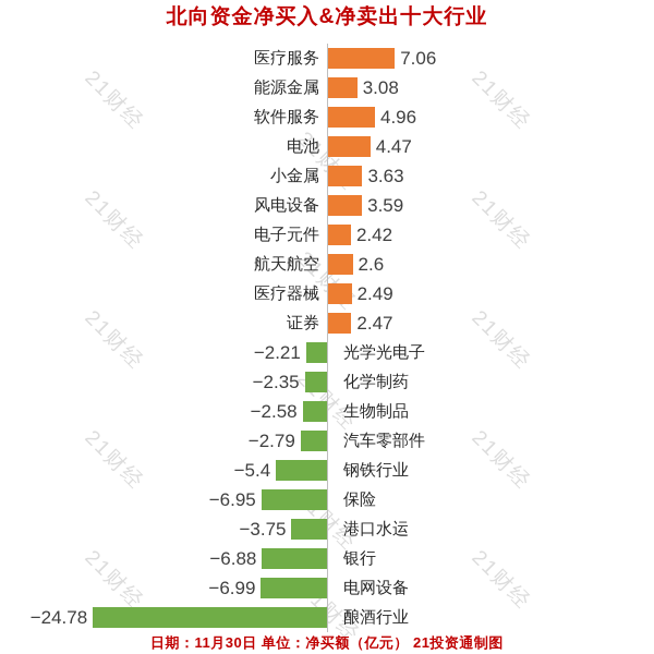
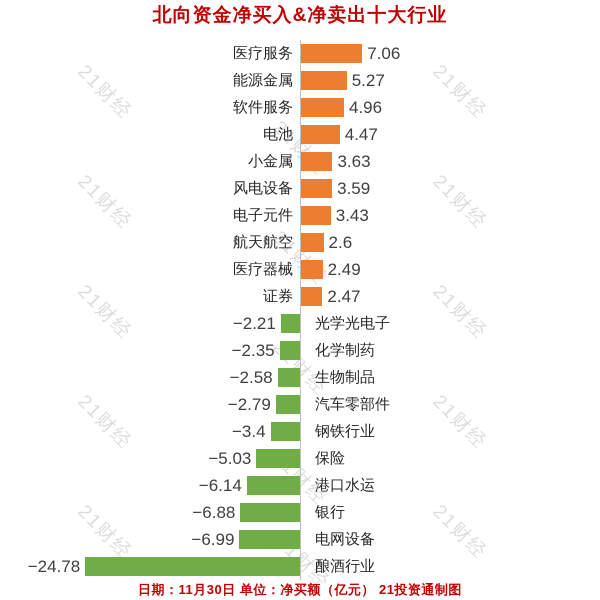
能源金属: 3.08 -> 5.27
电子元件: 2.42 -> 3.43
钢铁行业: −5.4 -> −3.4
保险: −6.95 -> −5.03
港口水运: −3.75 -> −6.14
